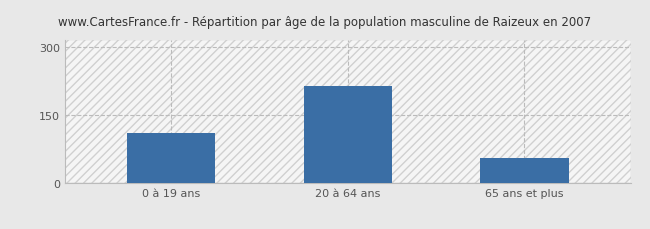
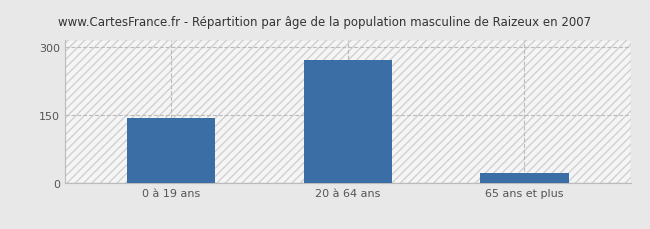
0 à 19 ans: 110 -> 143
20 à 64 ans: 215 -> 272
65 ans et plus: 55 -> 22
